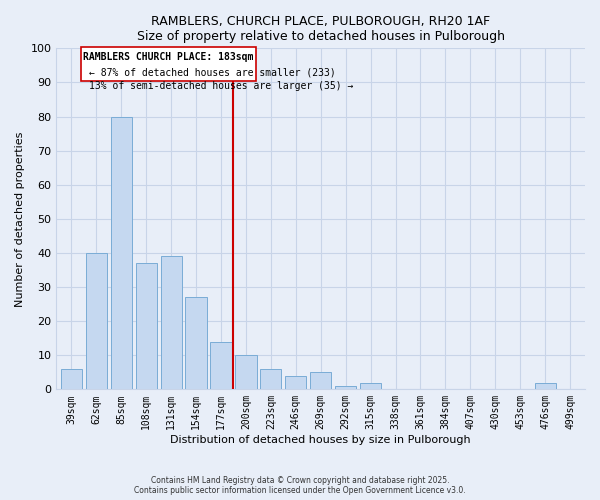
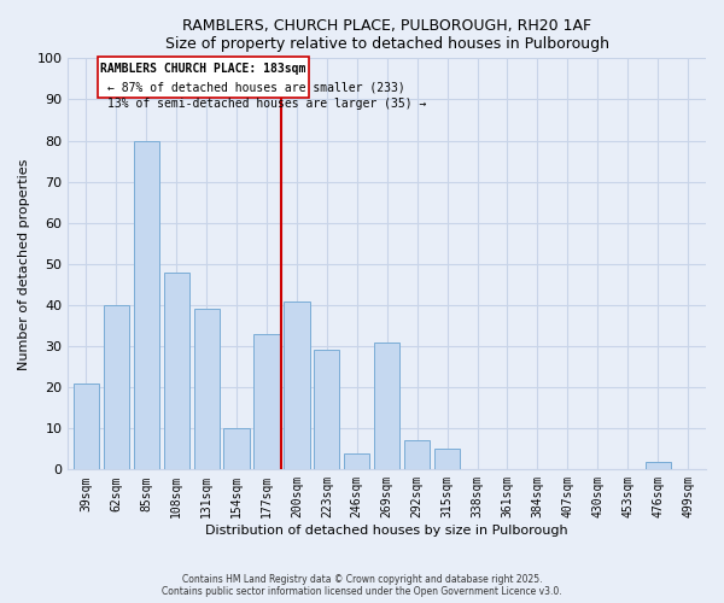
39sqm: 6 -> 21
108sqm: 37 -> 48
154sqm: 27 -> 10
177sqm: 14 -> 33
200sqm: 10 -> 41
223sqm: 6 -> 29
269sqm: 5 -> 31
292sqm: 1 -> 7
315sqm: 2 -> 5
